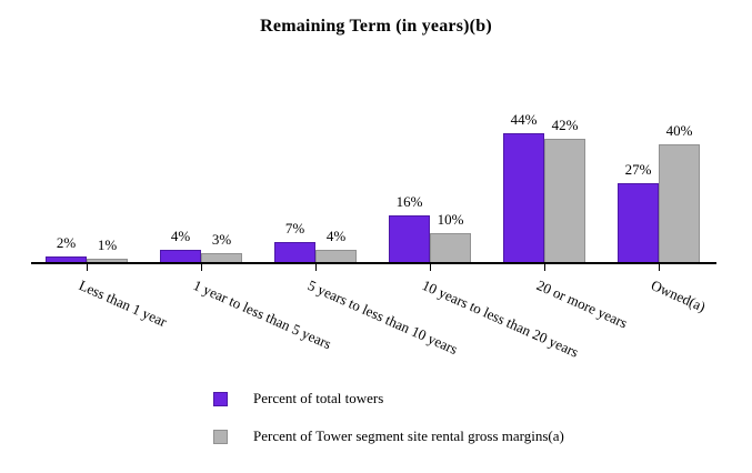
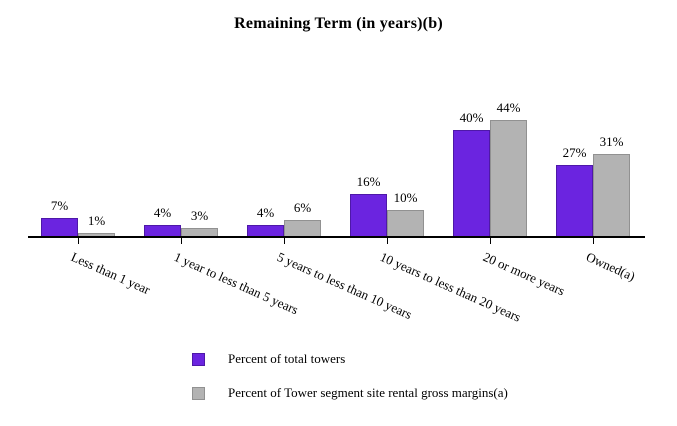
Percent of total towers/Less than 1 year: 2% -> 7%
Percent of total towers/5 years to less than 10 years: 7% -> 4%
Percent of Tower segment site rental gross margins(a)/5 years to less than 10 years: 4% -> 6%
Percent of total towers/20 or more years: 44% -> 40%
Percent of Tower segment site rental gross margins(a)/20 or more years: 42% -> 44%
Percent of Tower segment site rental gross margins(a)/Owned(a): 40% -> 31%
